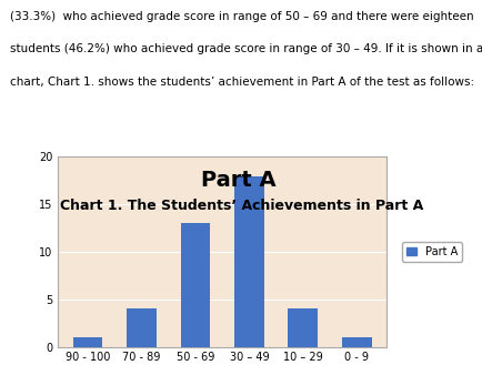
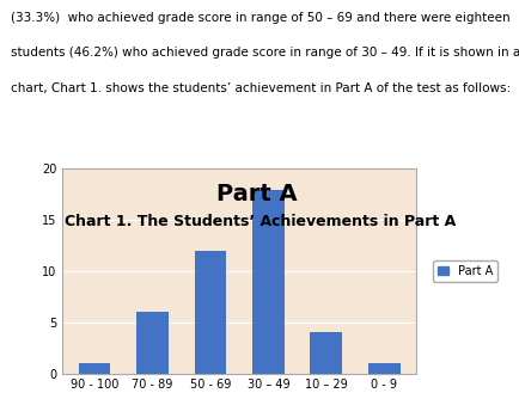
70 - 89: 4 -> 6
50 - 69: 13 -> 12
